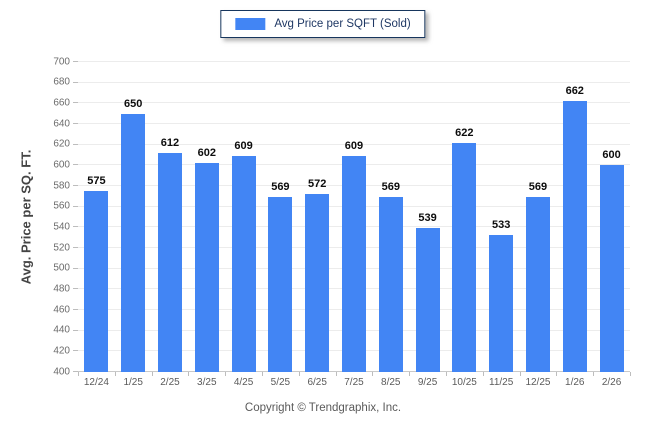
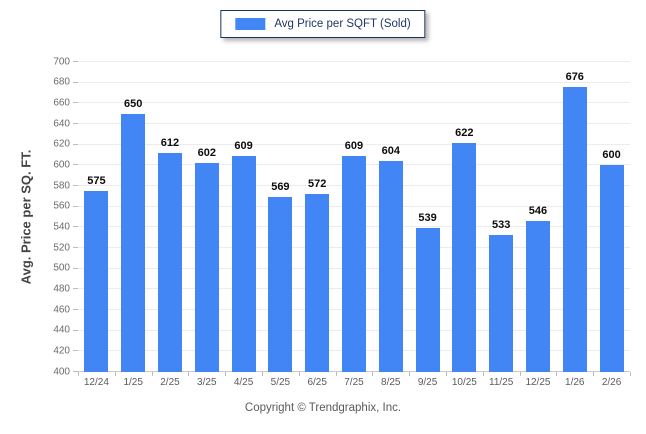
8/25: 569 -> 604
12/25: 569 -> 546
1/26: 662 -> 676
